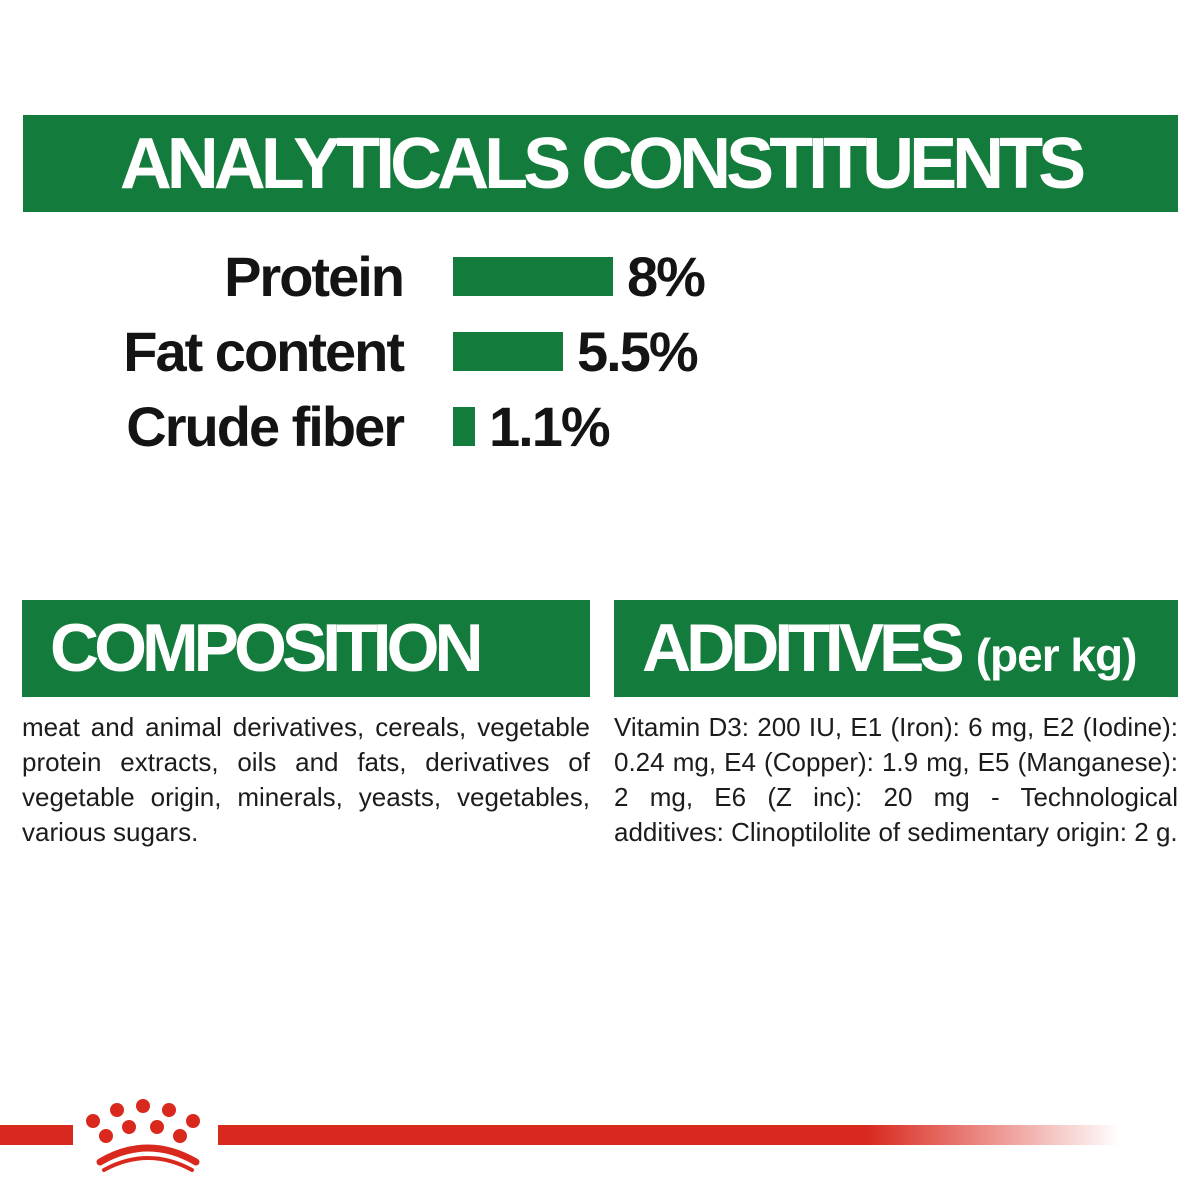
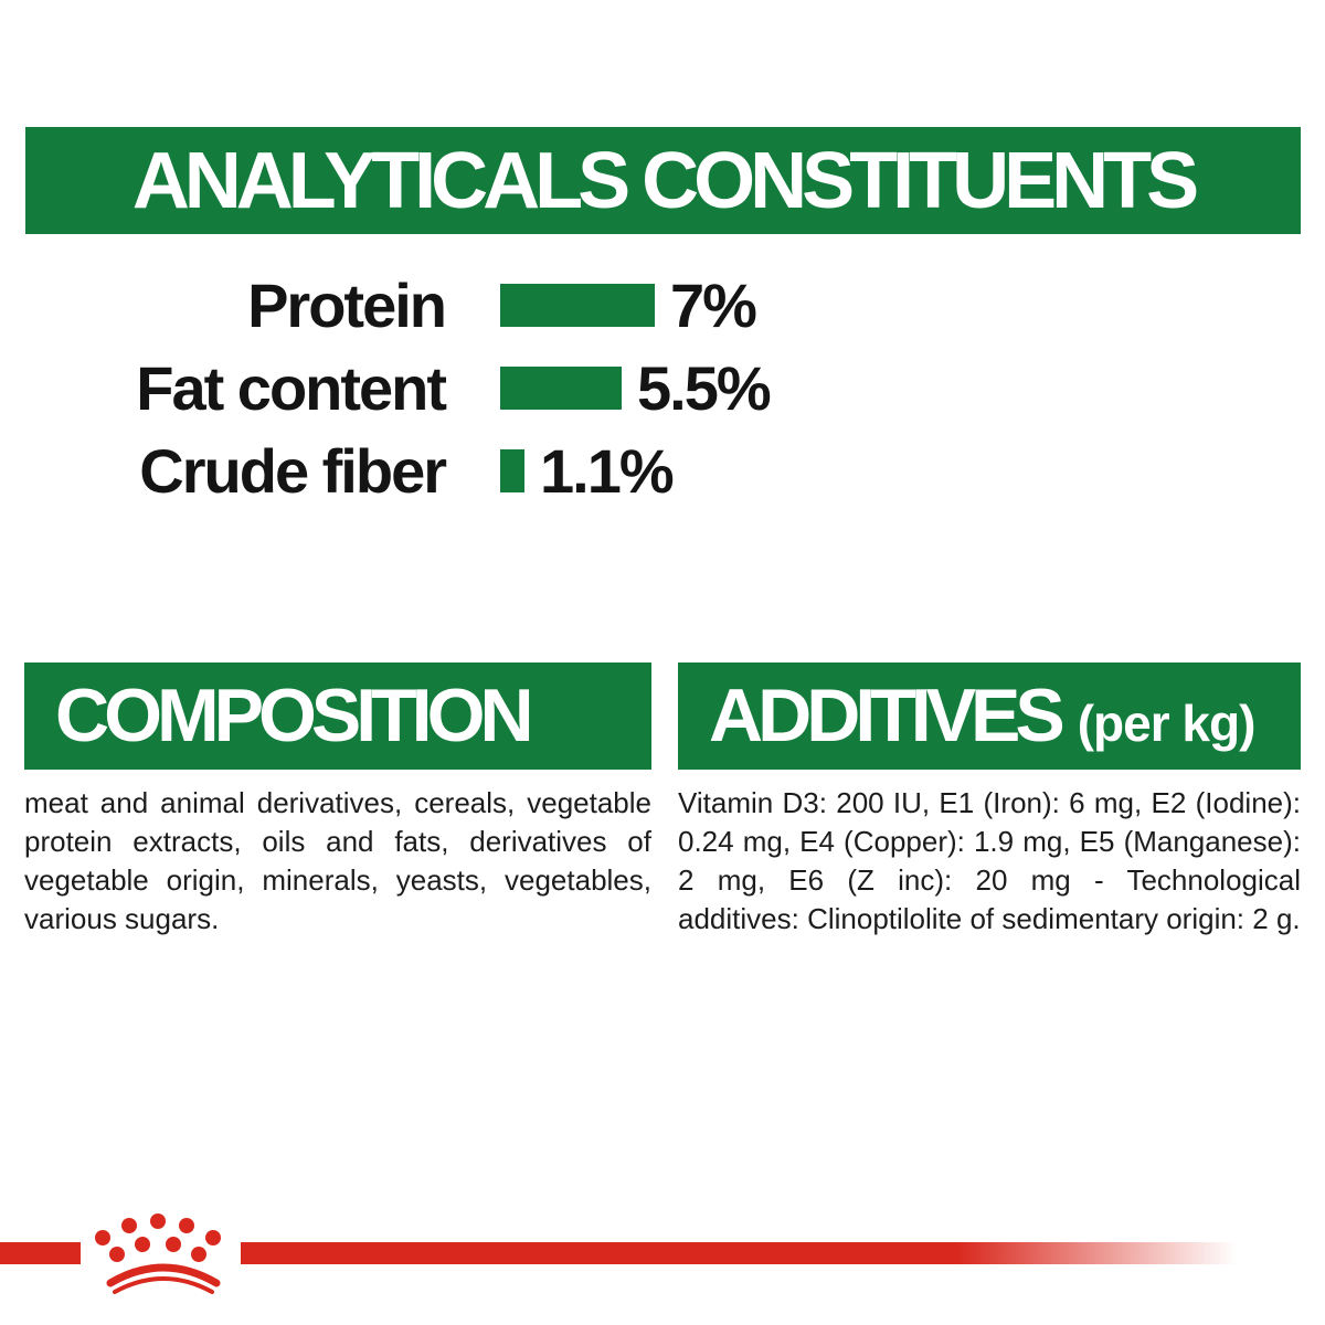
Protein: 8% -> 7%
